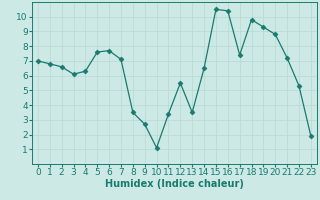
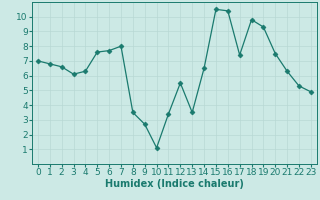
7: 7.1 -> 8.0
20: 8.8 -> 7.5
21: 7.2 -> 6.3
23: 1.9 -> 4.9
